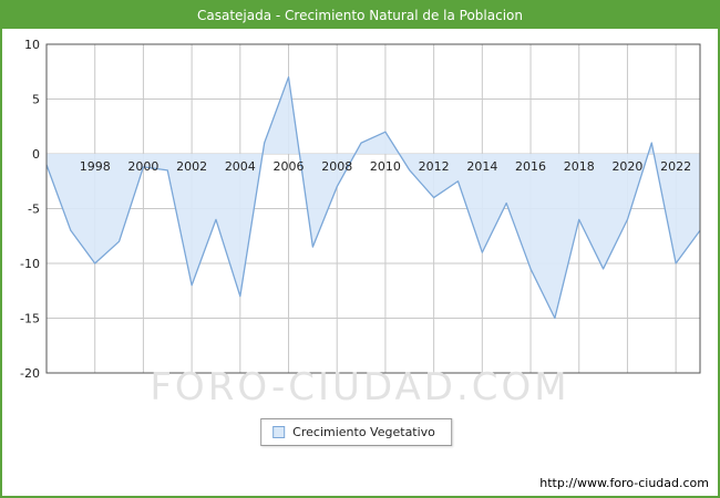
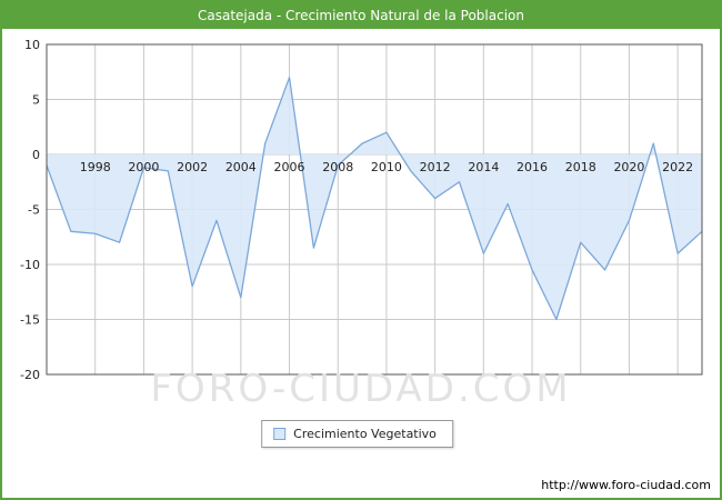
1998: -10 -> -7
2008: -3 -> -1
2018: -6 -> -8
2022: -10 -> -9
